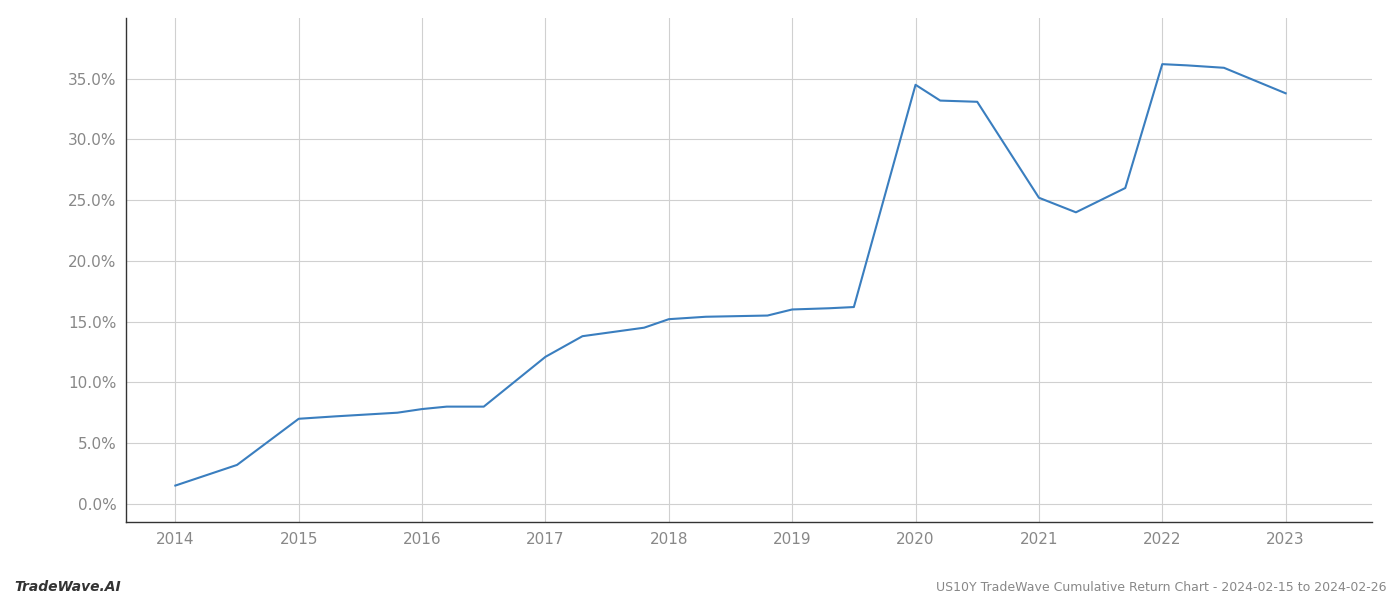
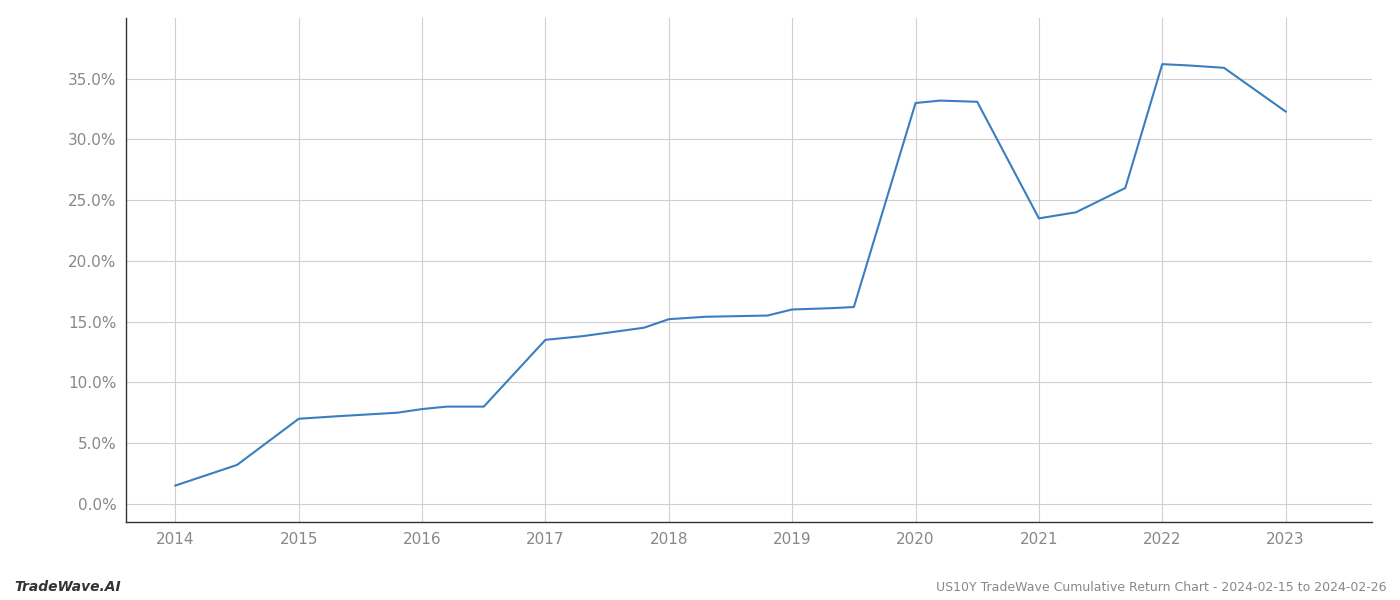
2017: 12.1% -> 13.5%
2020: 34.5% -> 33.0%
2021: 25.2% -> 23.5%
2023: 33.8% -> 32.3%
